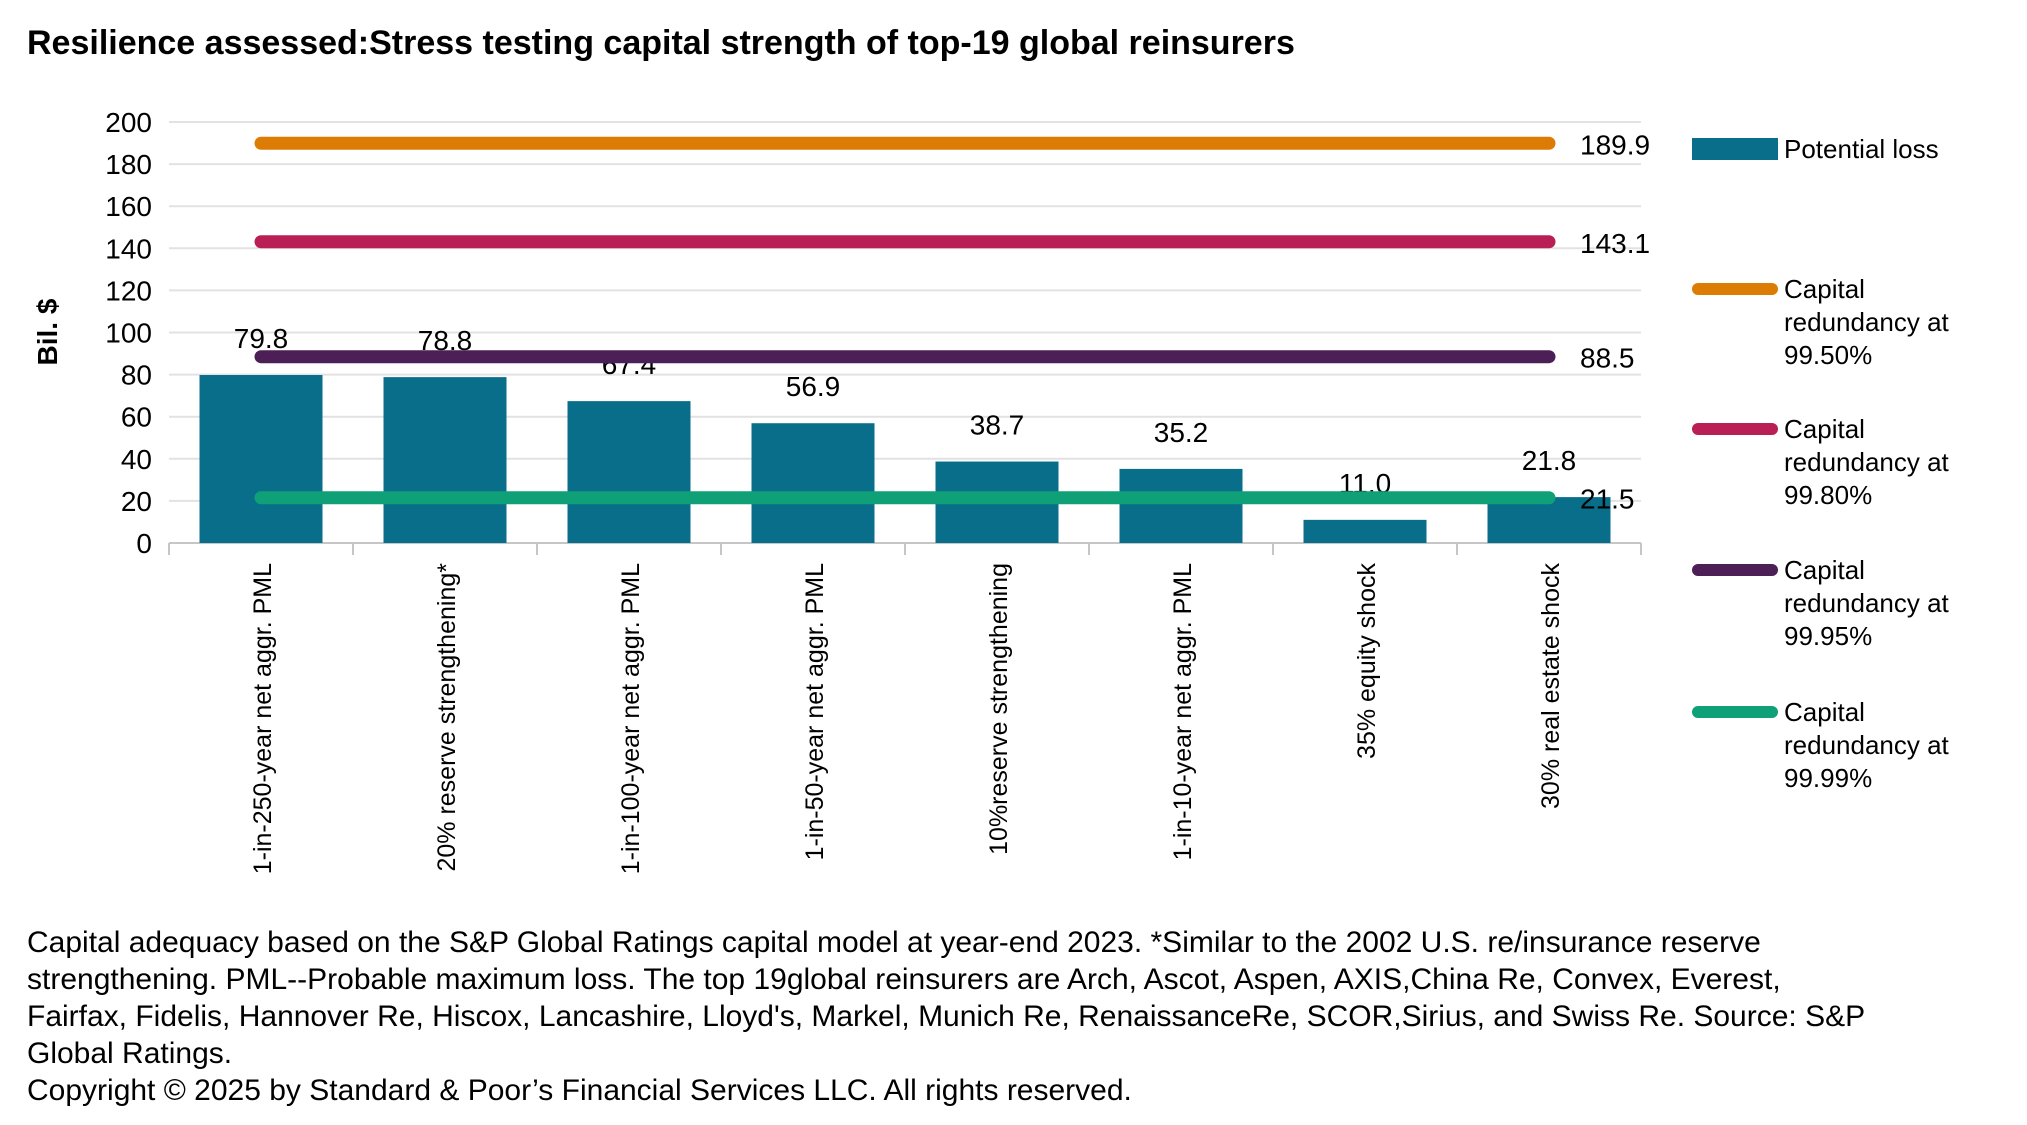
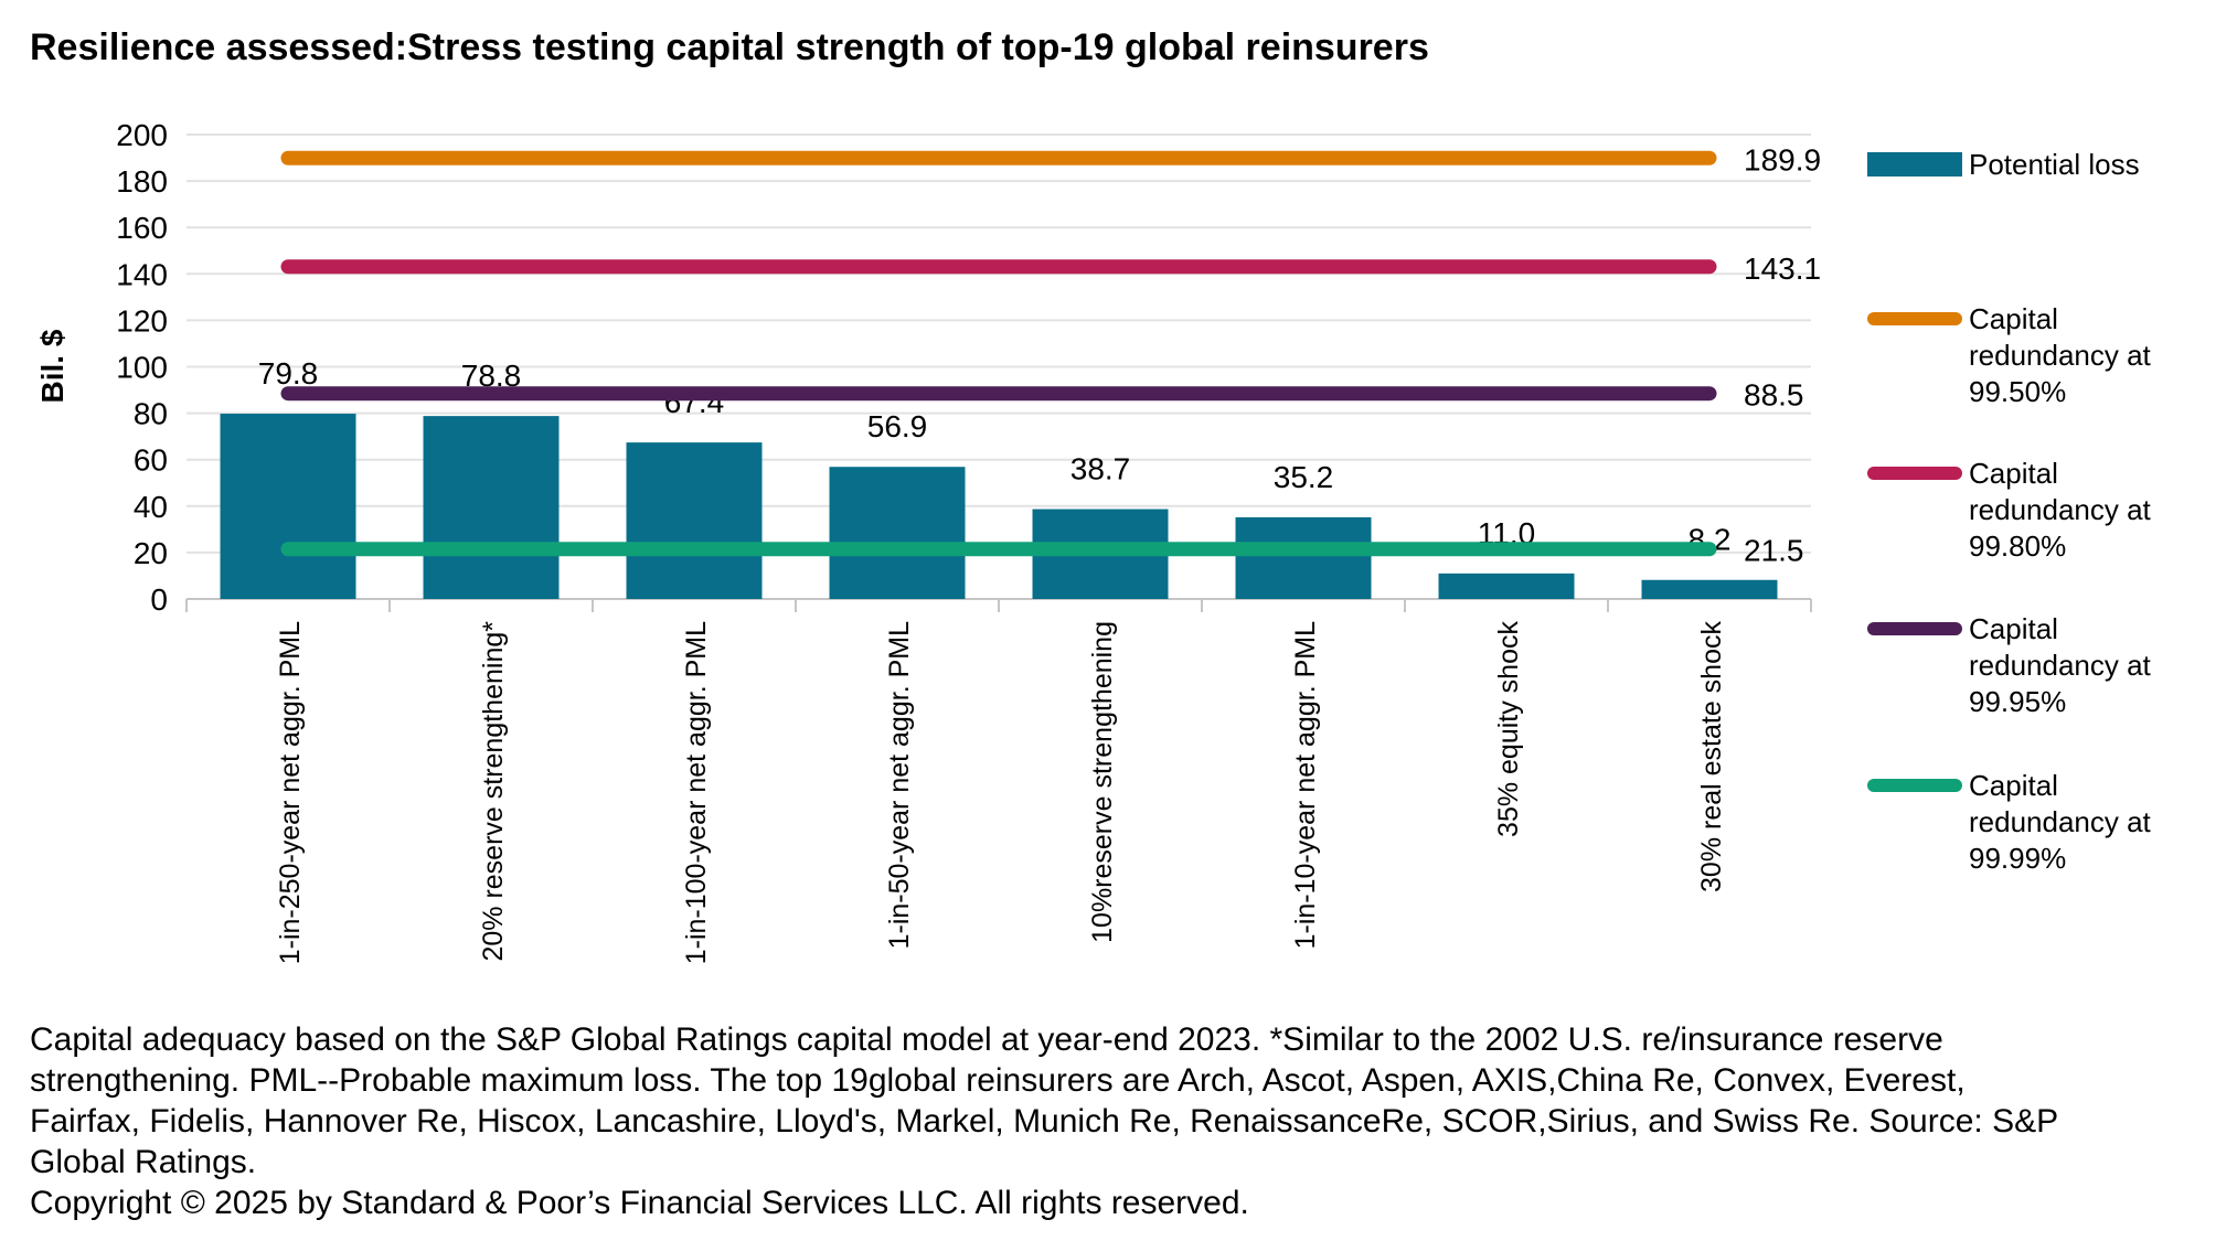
30% real estate shock: 21.8 -> 8.2
